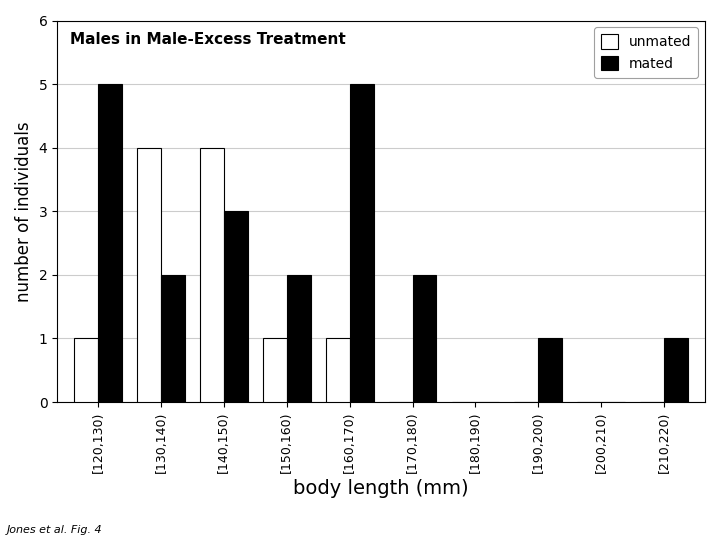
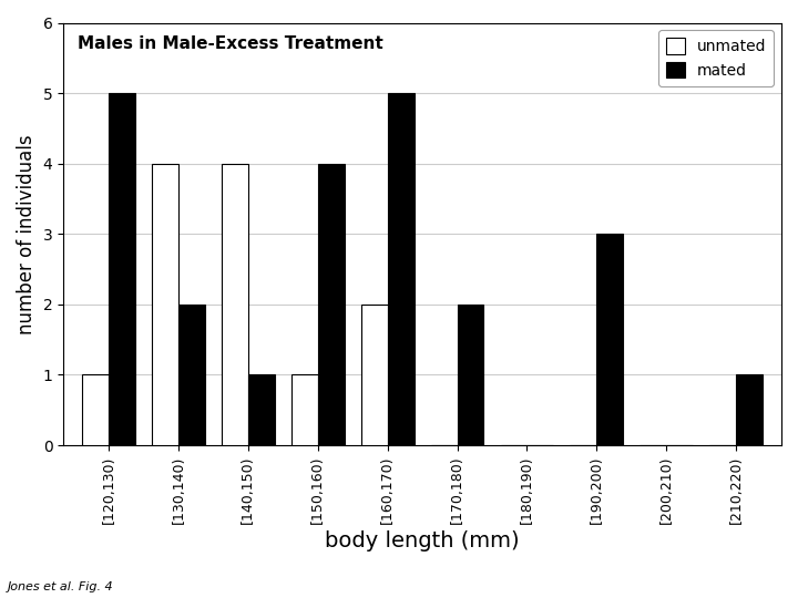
mated/[140,150): 3 -> 1
mated/[150,160): 2 -> 4
unmated/[160,170): 1 -> 2
mated/[190,200): 1 -> 3
